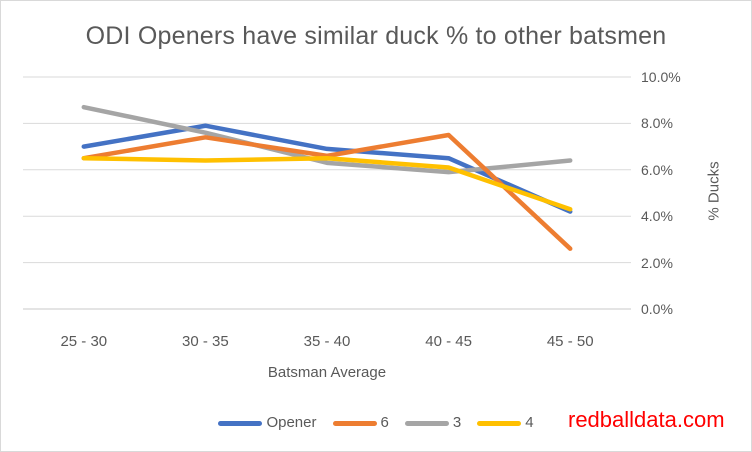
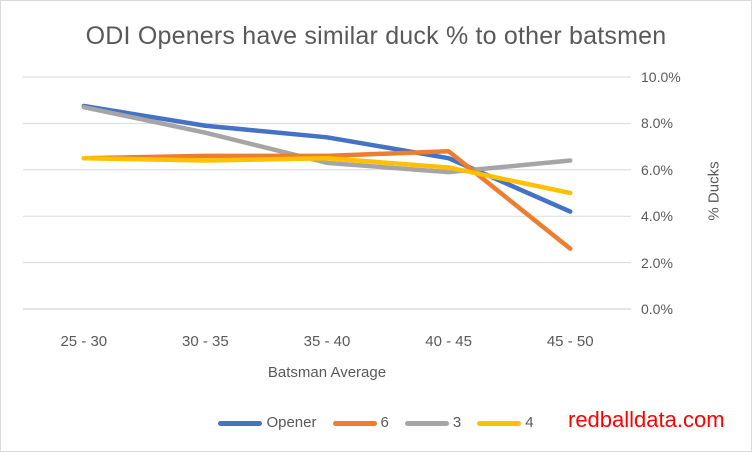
Opener/25 - 30: 7.0% -> 8.8%
6/30 - 35: 7.4% -> 6.6%
Opener/35 - 40: 6.9% -> 7.4%
6/40 - 45: 7.5% -> 6.8%
4/45 - 50: 4.3% -> 5.0%
